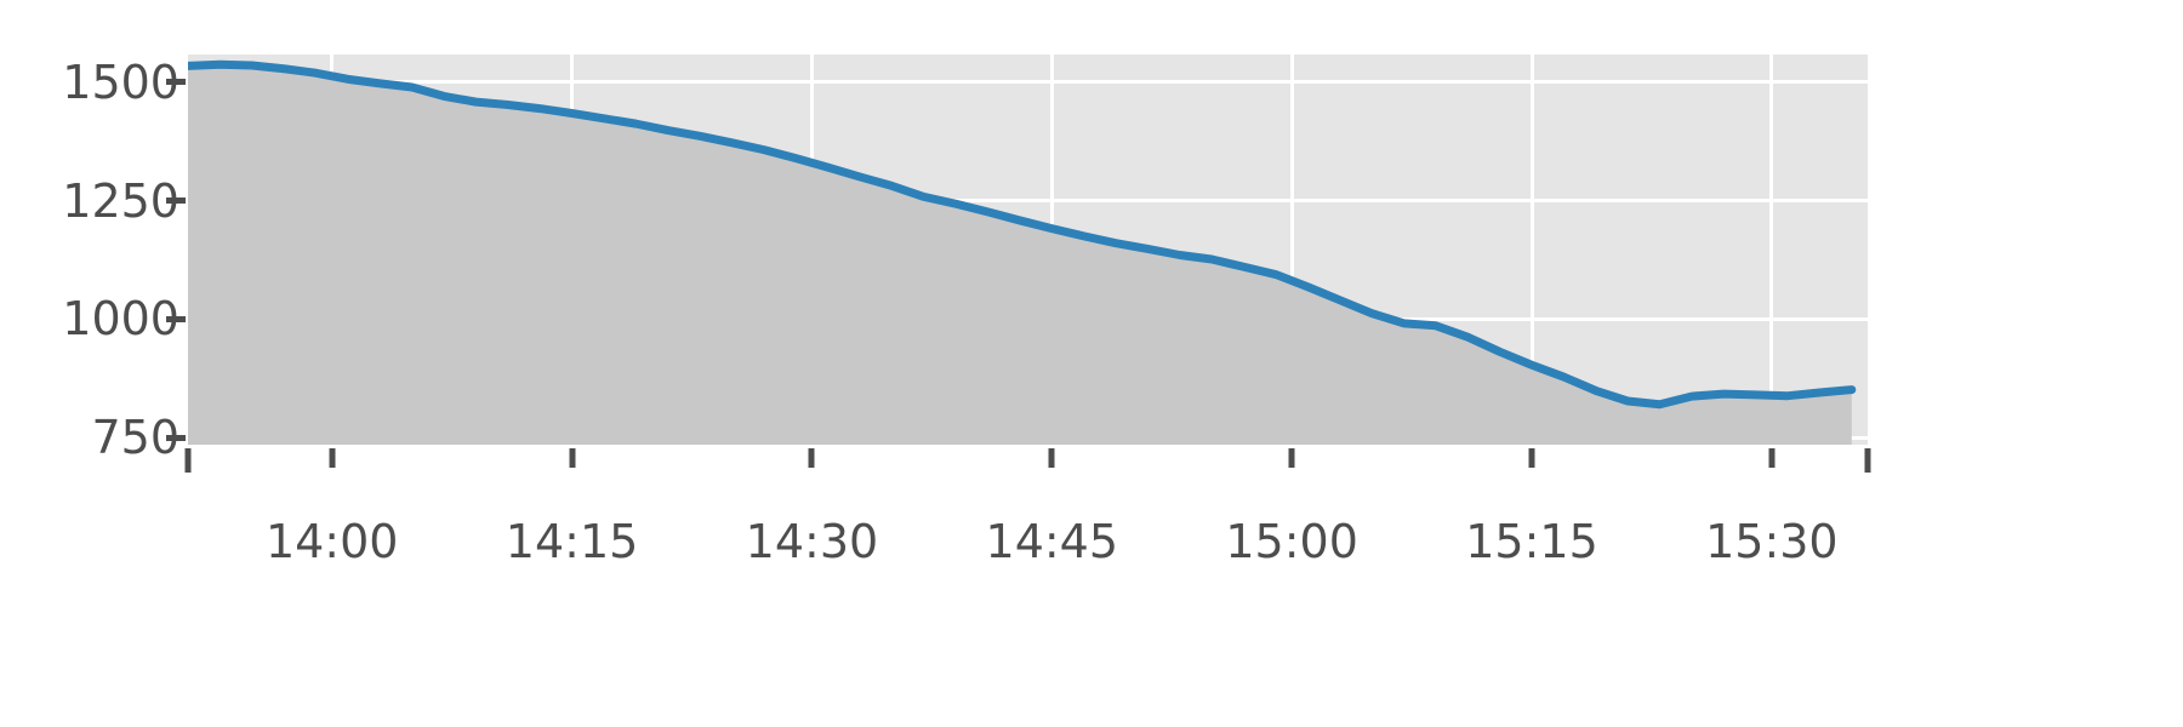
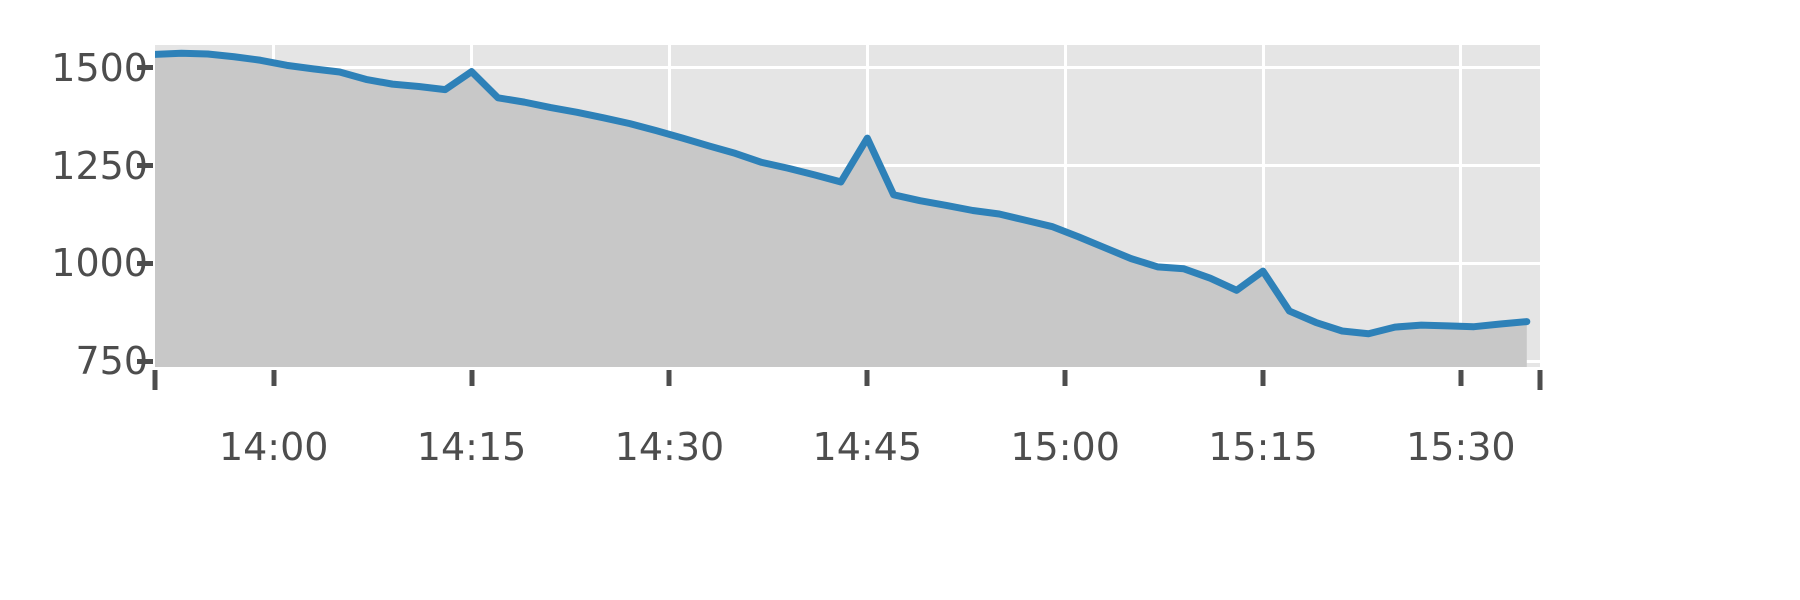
14:15: 1430 -> 1490
14:45: 1190 -> 1320
15:15: 900 -> 980
